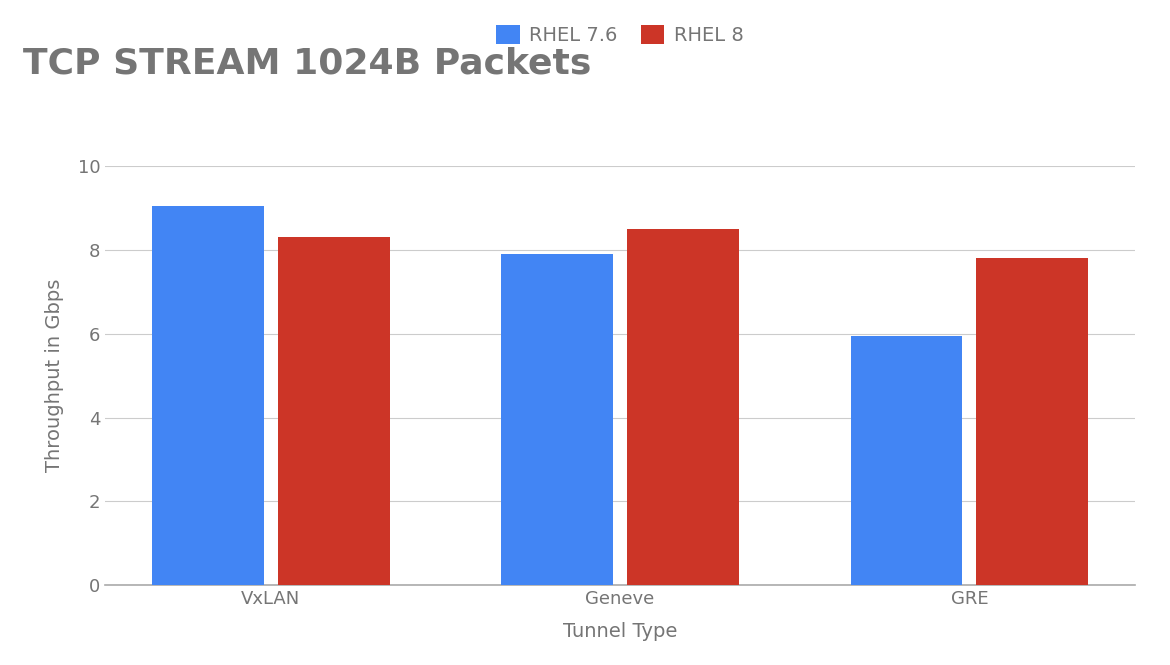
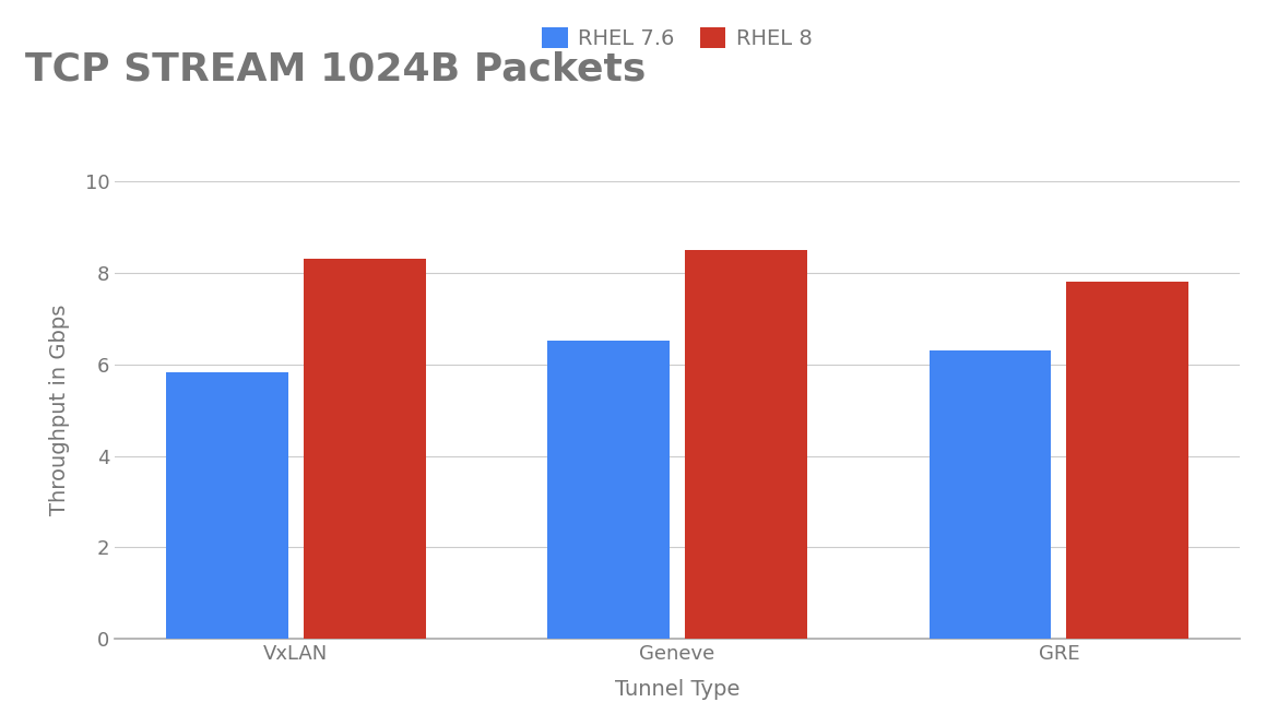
RHEL 7.6/VxLAN: 9.05 -> 5.82
RHEL 7.6/Geneve: 7.90 -> 6.52
RHEL 7.6/GRE: 5.95 -> 6.30
